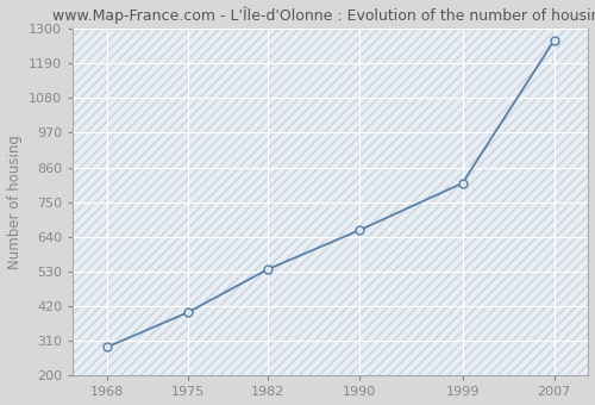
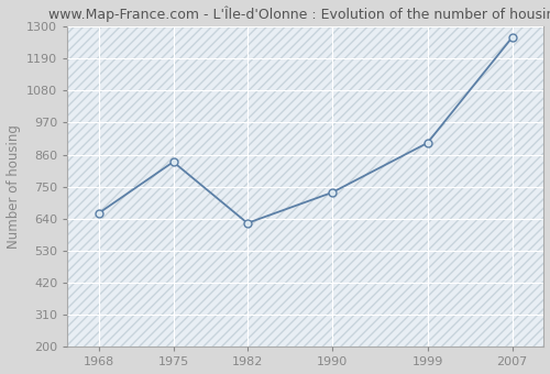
1968: 291 -> 660
1975: 400 -> 835
1982: 537 -> 625
1990: 661 -> 730
1999: 810 -> 900
